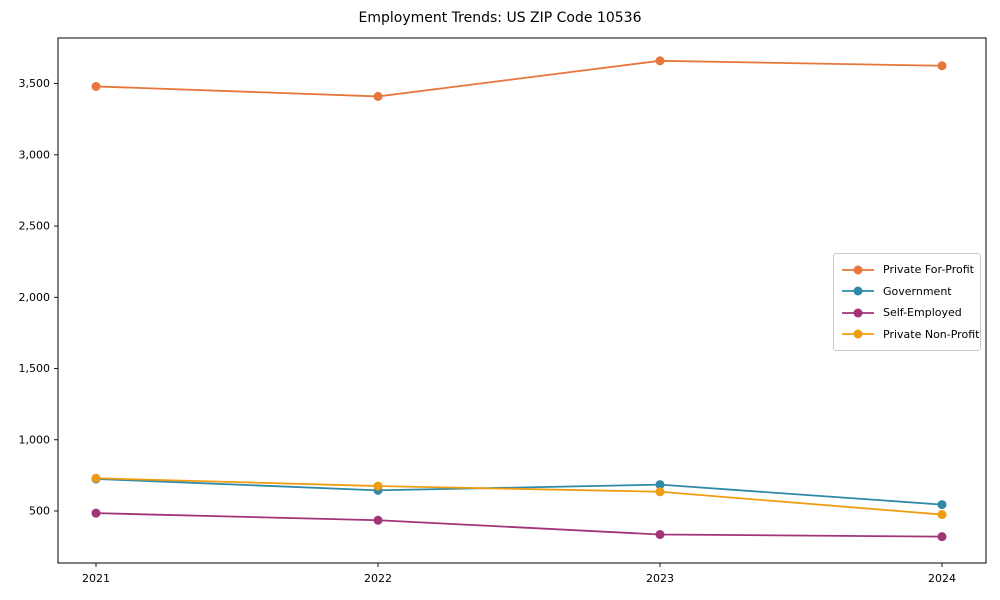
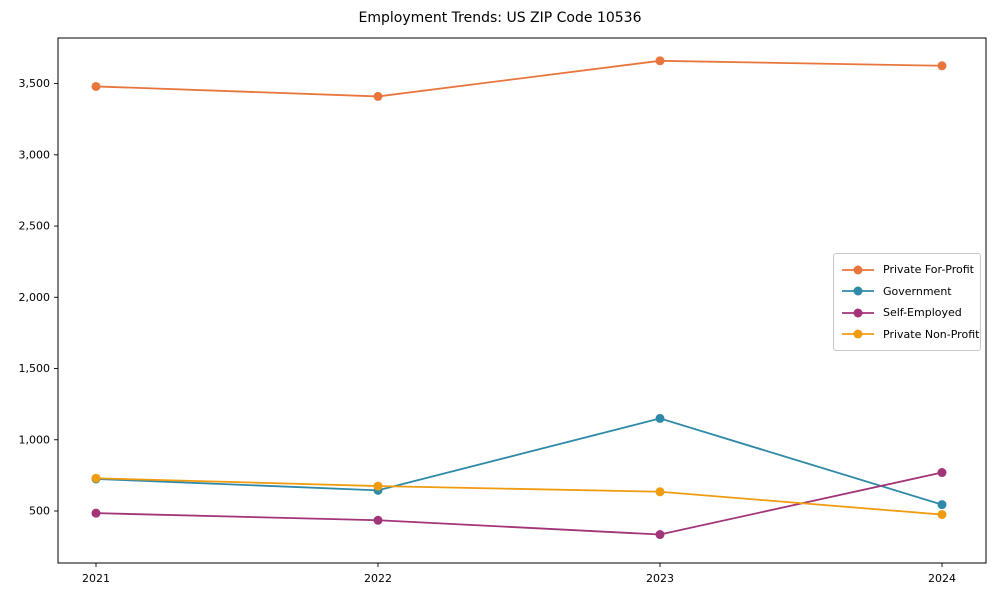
Government/2023: 680 -> 1150
Self-Employed/2024: 320 -> 770
